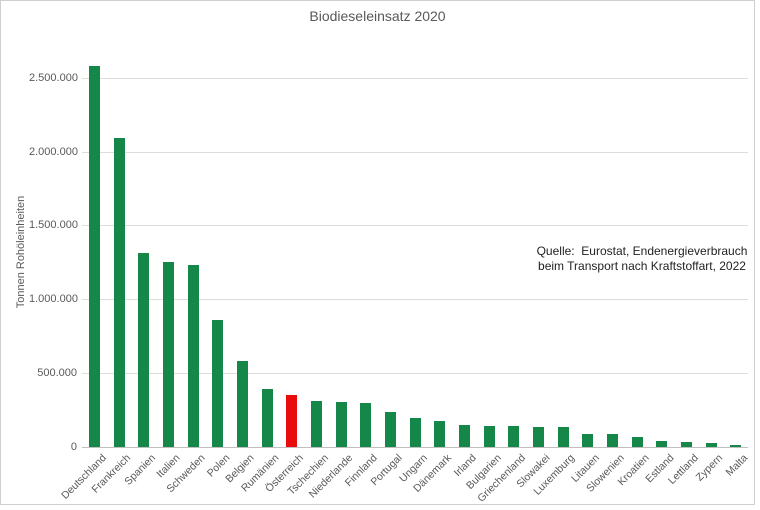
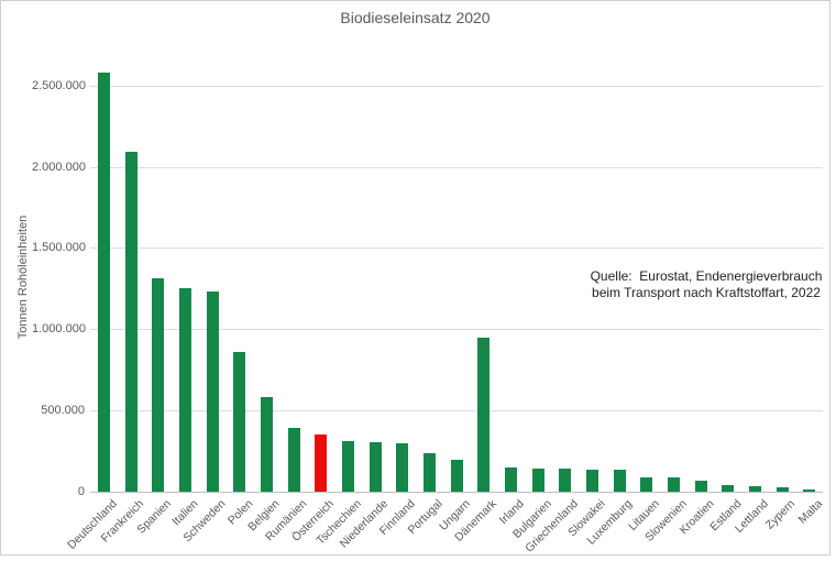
Dänemark: 180000 -> 950000
